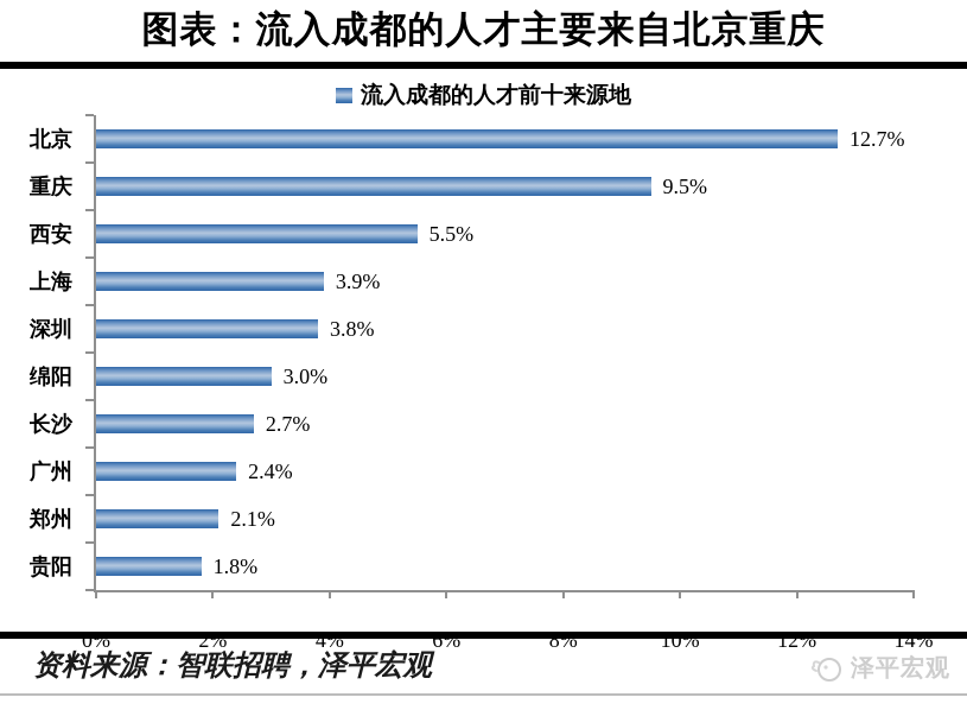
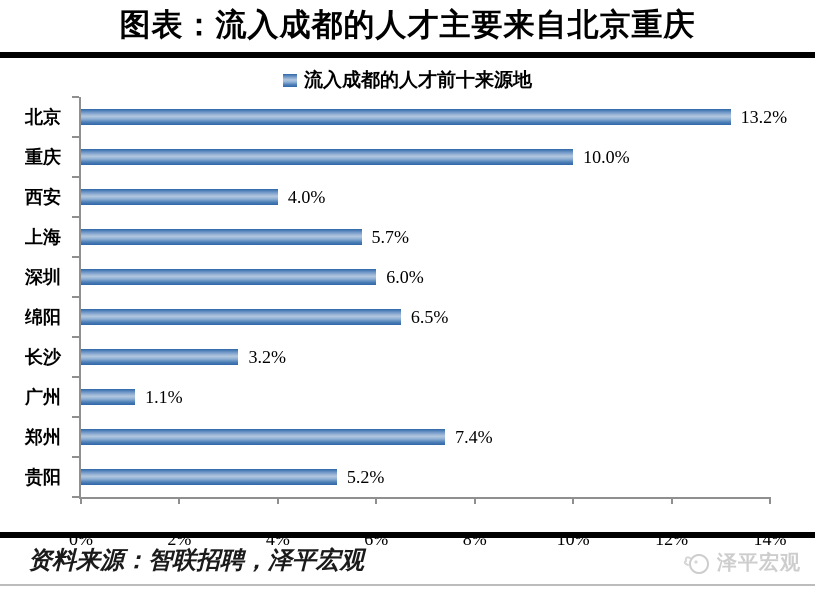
北京: 12.7% -> 13.2%
重庆: 9.5% -> 10.0%
西安: 5.5% -> 4.0%
上海: 3.9% -> 5.7%
深圳: 3.8% -> 6.0%
绵阳: 3.0% -> 6.5%
长沙: 2.7% -> 3.2%
广州: 2.4% -> 1.1%
郑州: 2.1% -> 7.4%
贵阳: 1.8% -> 5.2%
